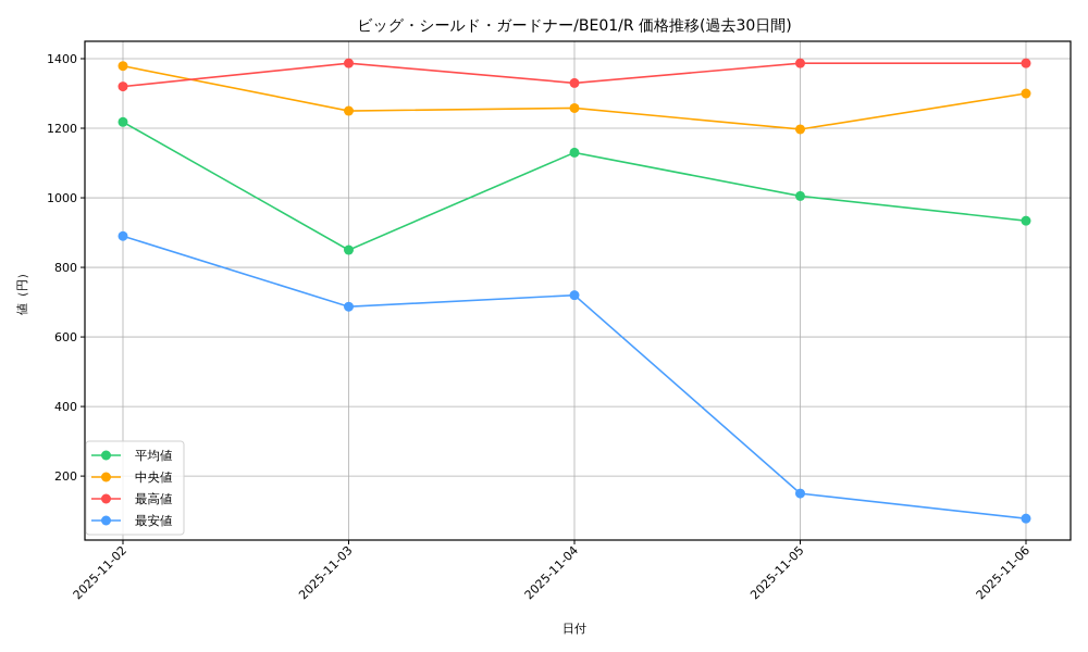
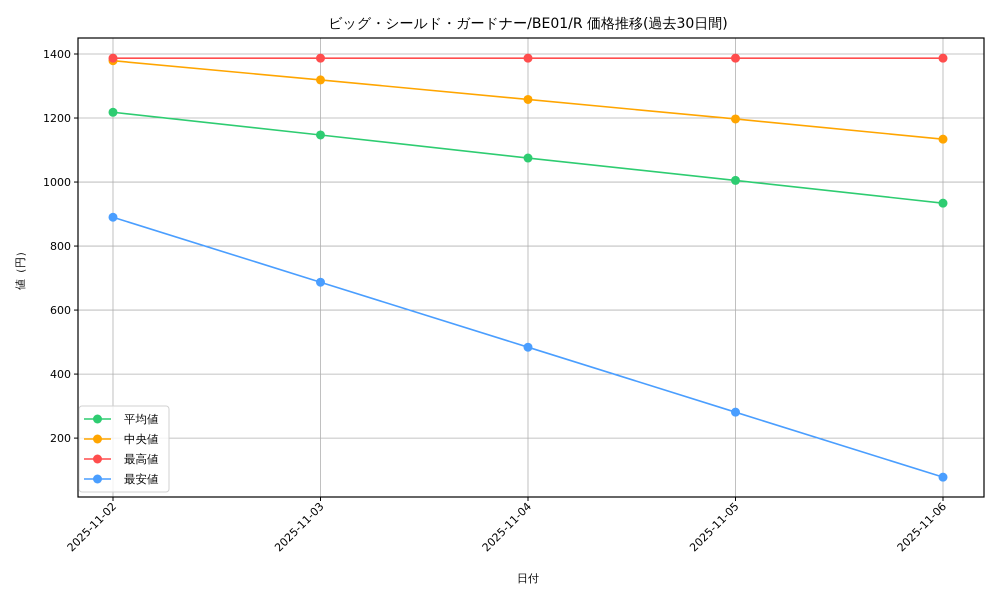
最高値/2025-11-02: 1320 -> 1390
平均値/2025-11-03: 850 -> 1150
中央値/2025-11-03: 1250 -> 1320
平均値/2025-11-04: 1130 -> 1080
最高値/2025-11-04: 1330 -> 1390
最安値/2025-11-04: 720 -> 480
最安値/2025-11-05: 150 -> 280
中央値/2025-11-06: 1300 -> 1130
